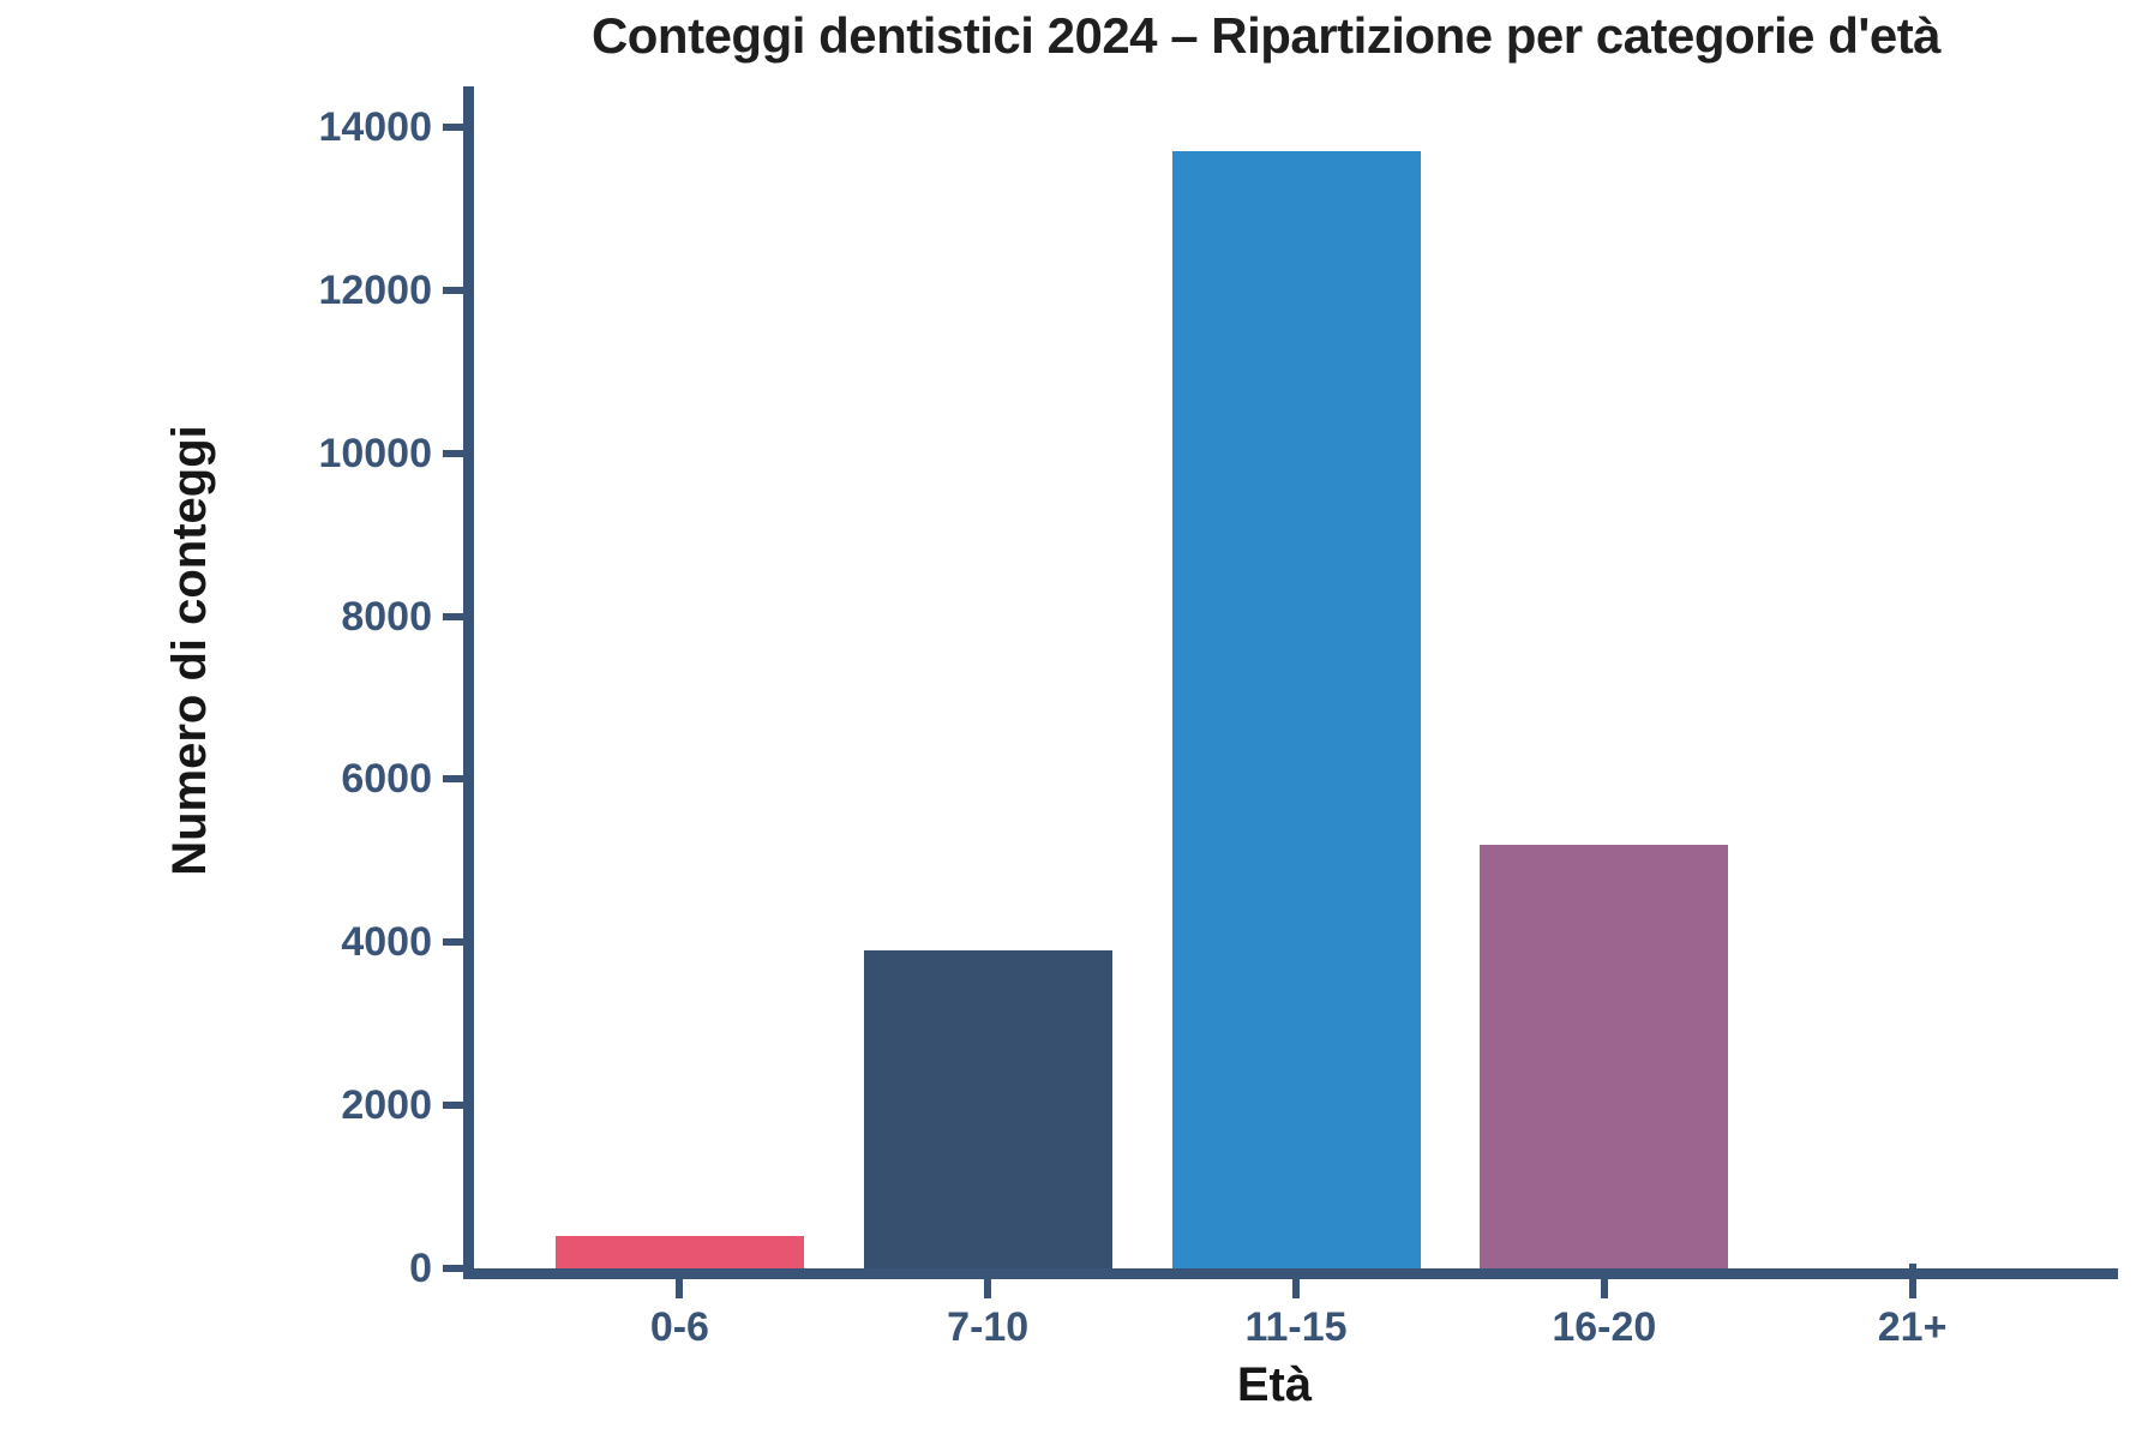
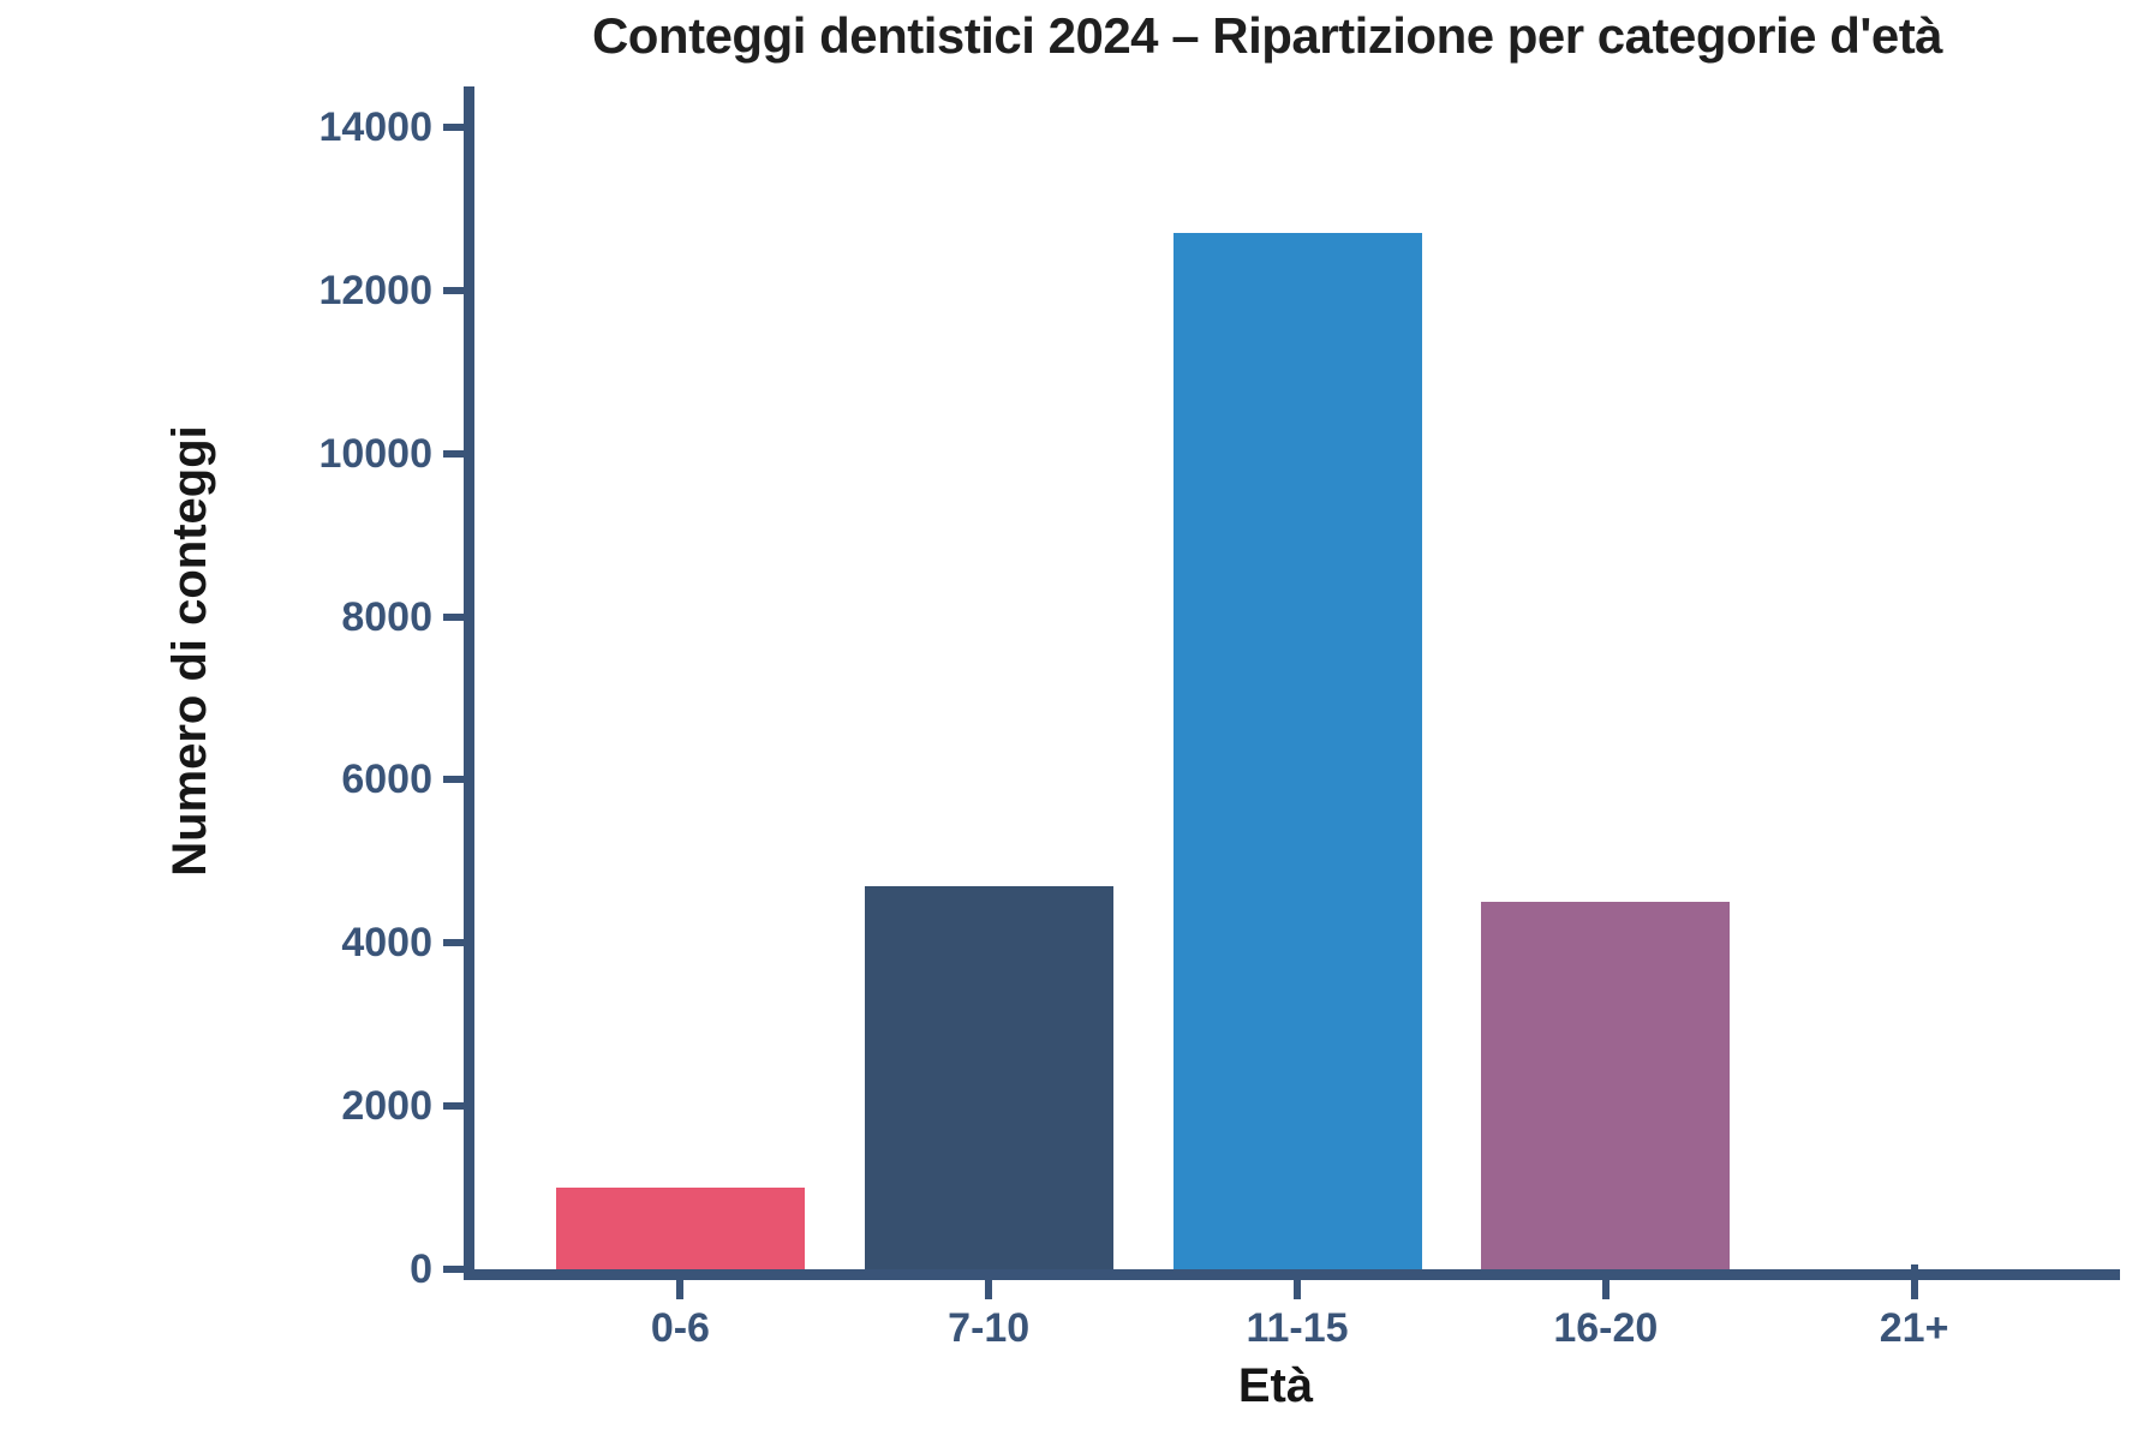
0-6: 400 -> 1000
7-10: 3900 -> 4700
11-15: 13700 -> 12700
16-20: 5200 -> 4500
